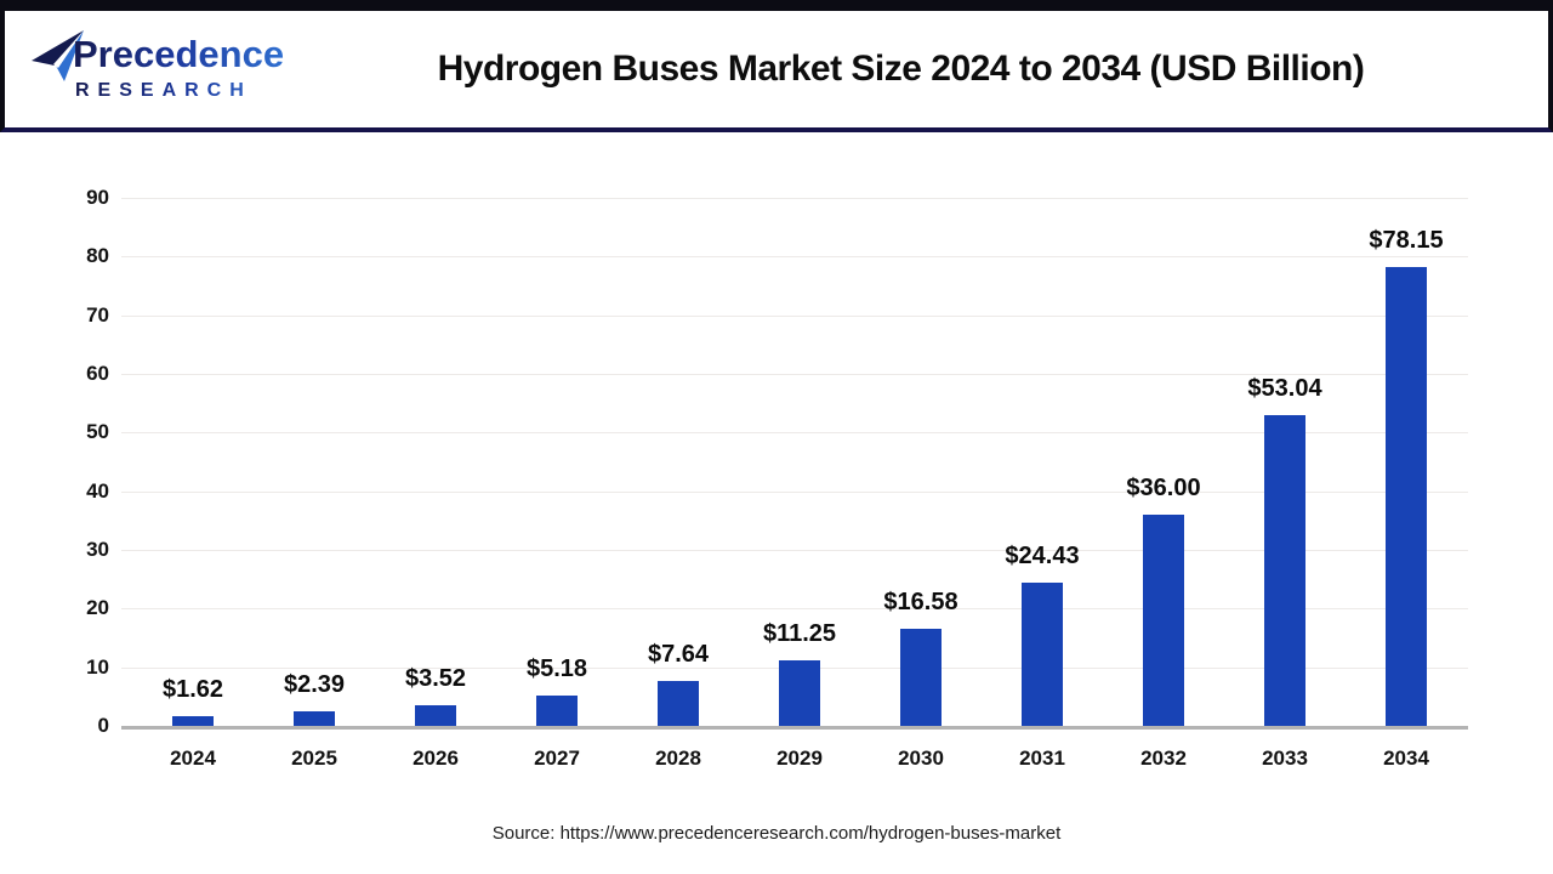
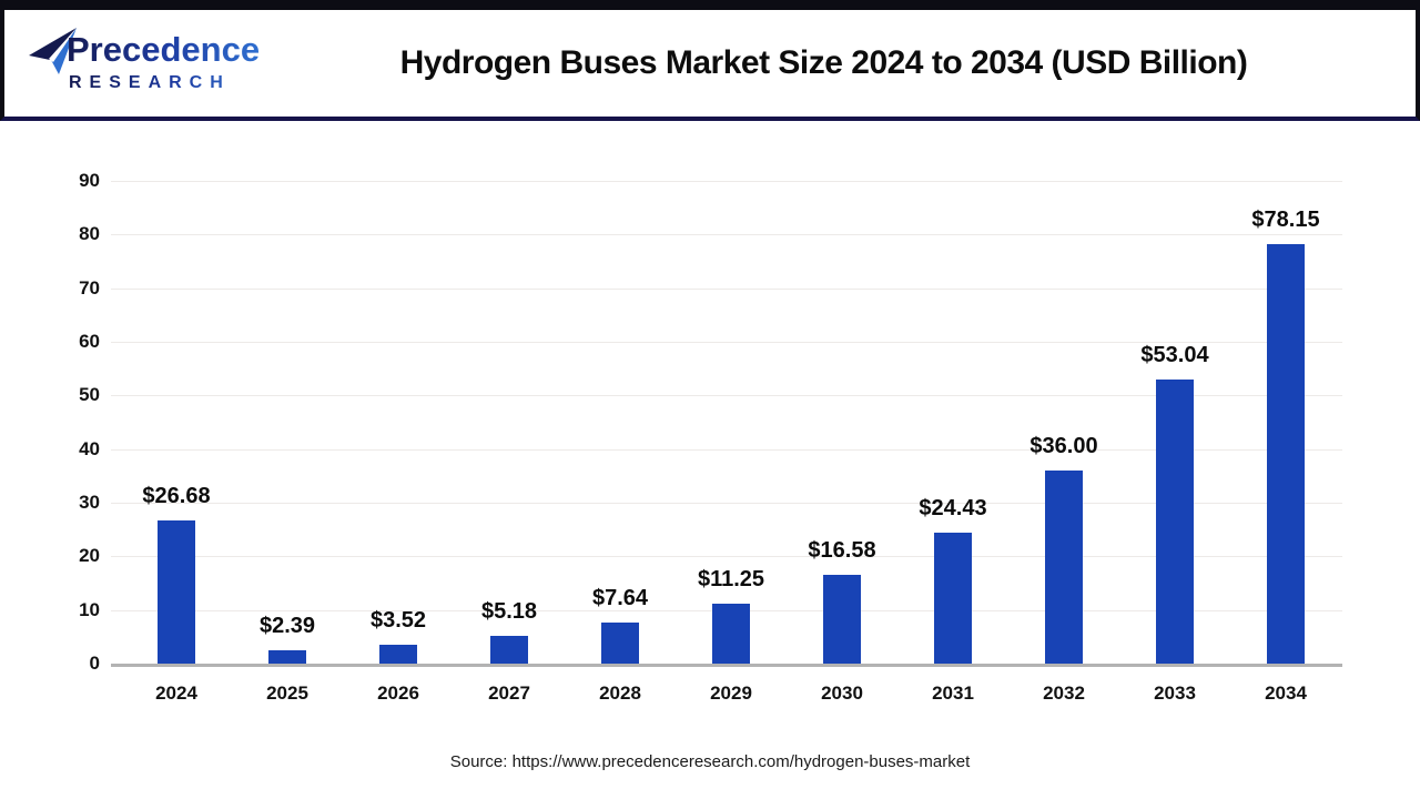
2024: $1.62 -> $26.68
